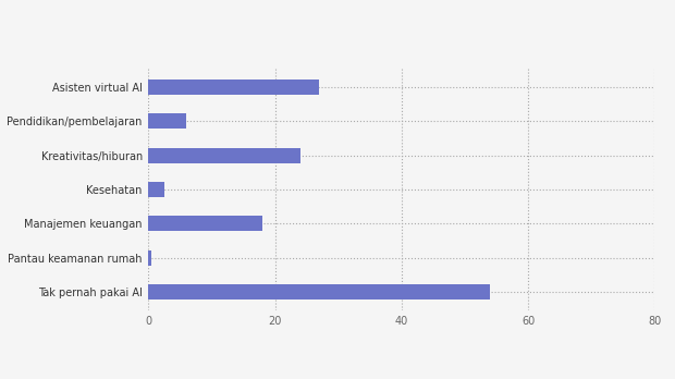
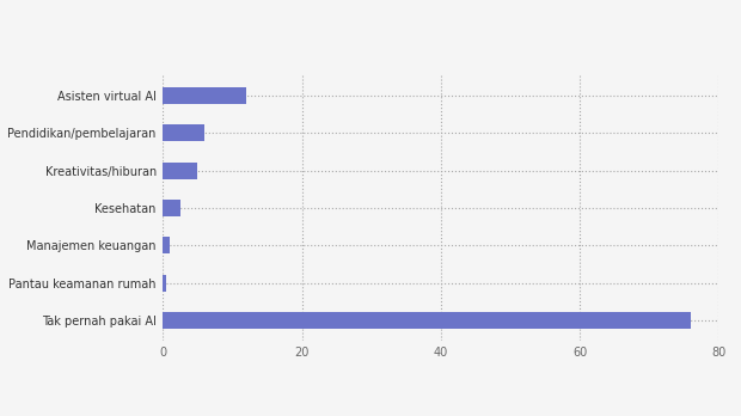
Asisten virtual AI: 27.0 -> 12.0
Kreativitas/hiburan: 24.0 -> 5.0
Manajemen keuangan: 18.0 -> 1.0
Tak pernah pakai AI: 54.0 -> 76.0
